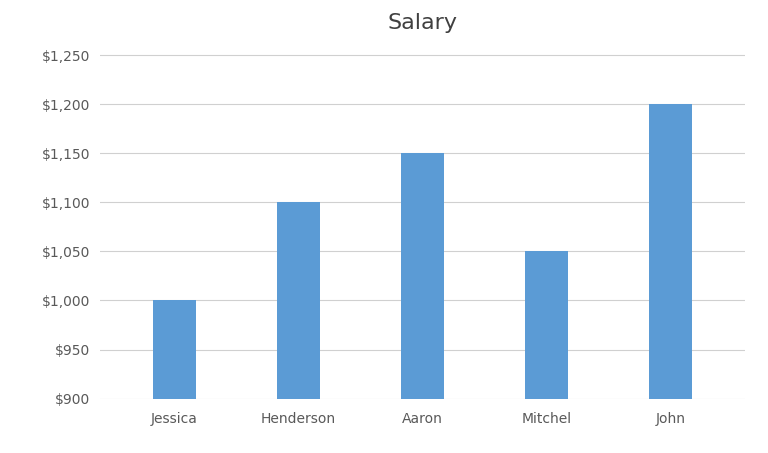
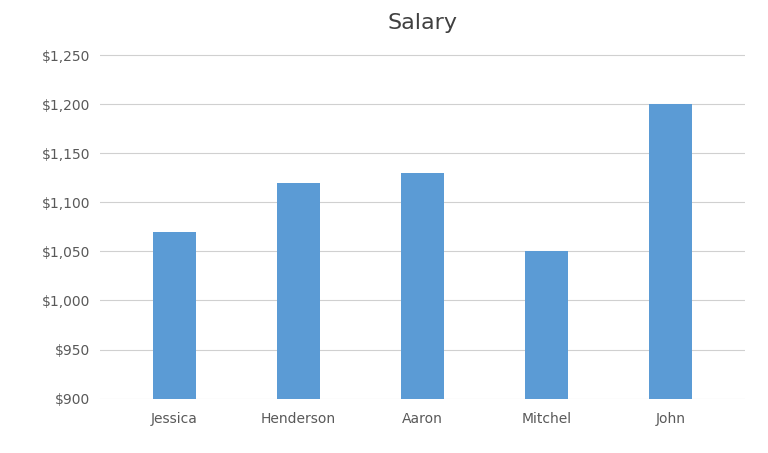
Jessica: $1,000 -> $1,070
Henderson: $1,100 -> $1,120
Aaron: $1,150 -> $1,130
